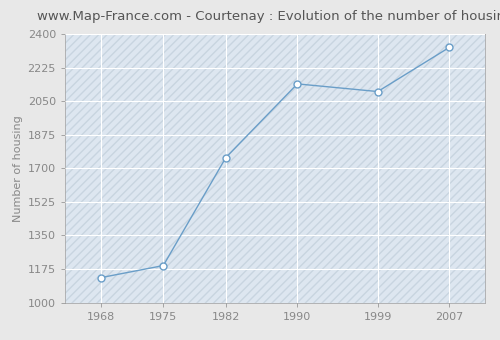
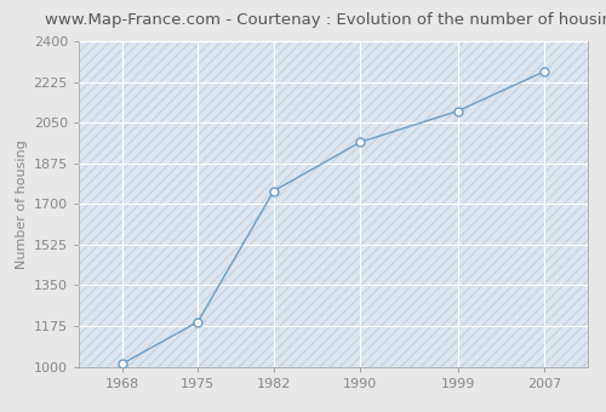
1968: 1130 -> 1010
1990: 2140 -> 1970
2007: 2330 -> 2270
